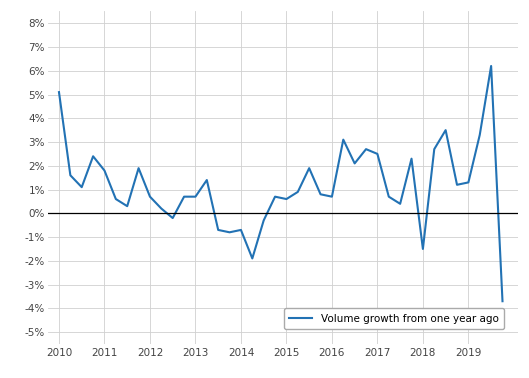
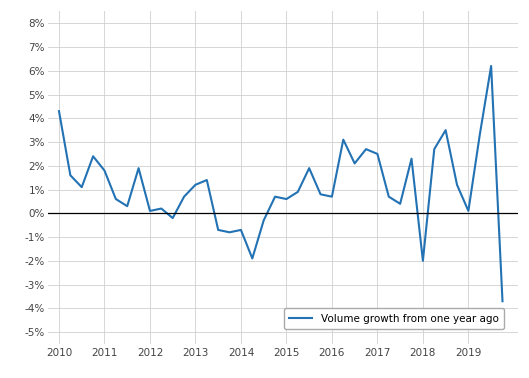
2010: 5.1% -> 4.3%
2012: 0.7% -> 0.1%
2013: 0.7% -> 1.2%
2018: -1.5% -> -2.0%
2019: 1.3% -> 0.1%
